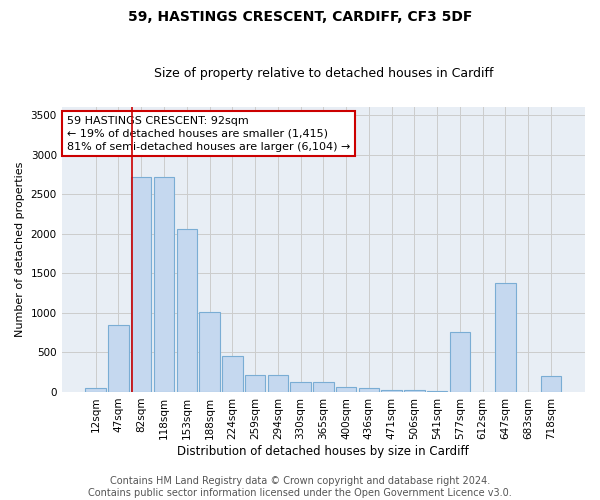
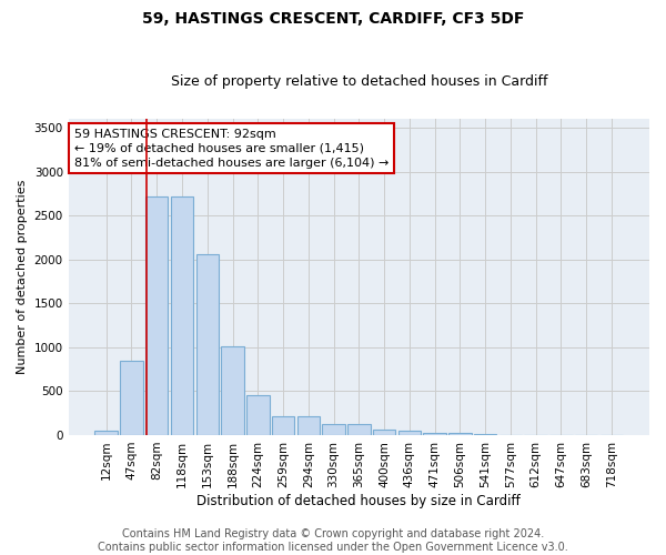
577sqm: 760 -> 0
647sqm: 1380 -> 0
718sqm: 200 -> 0
